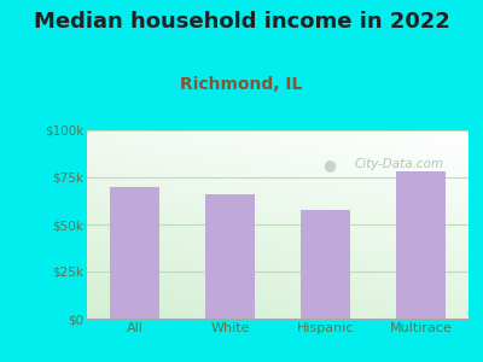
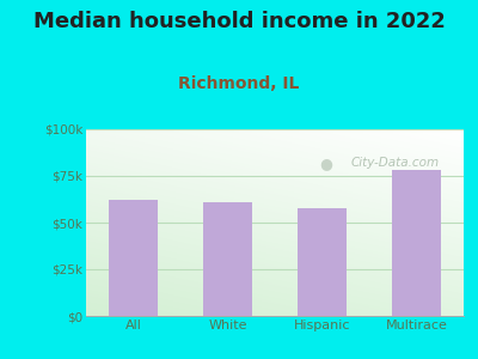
All: $70k -> $62k
White: $66k -> $61k
